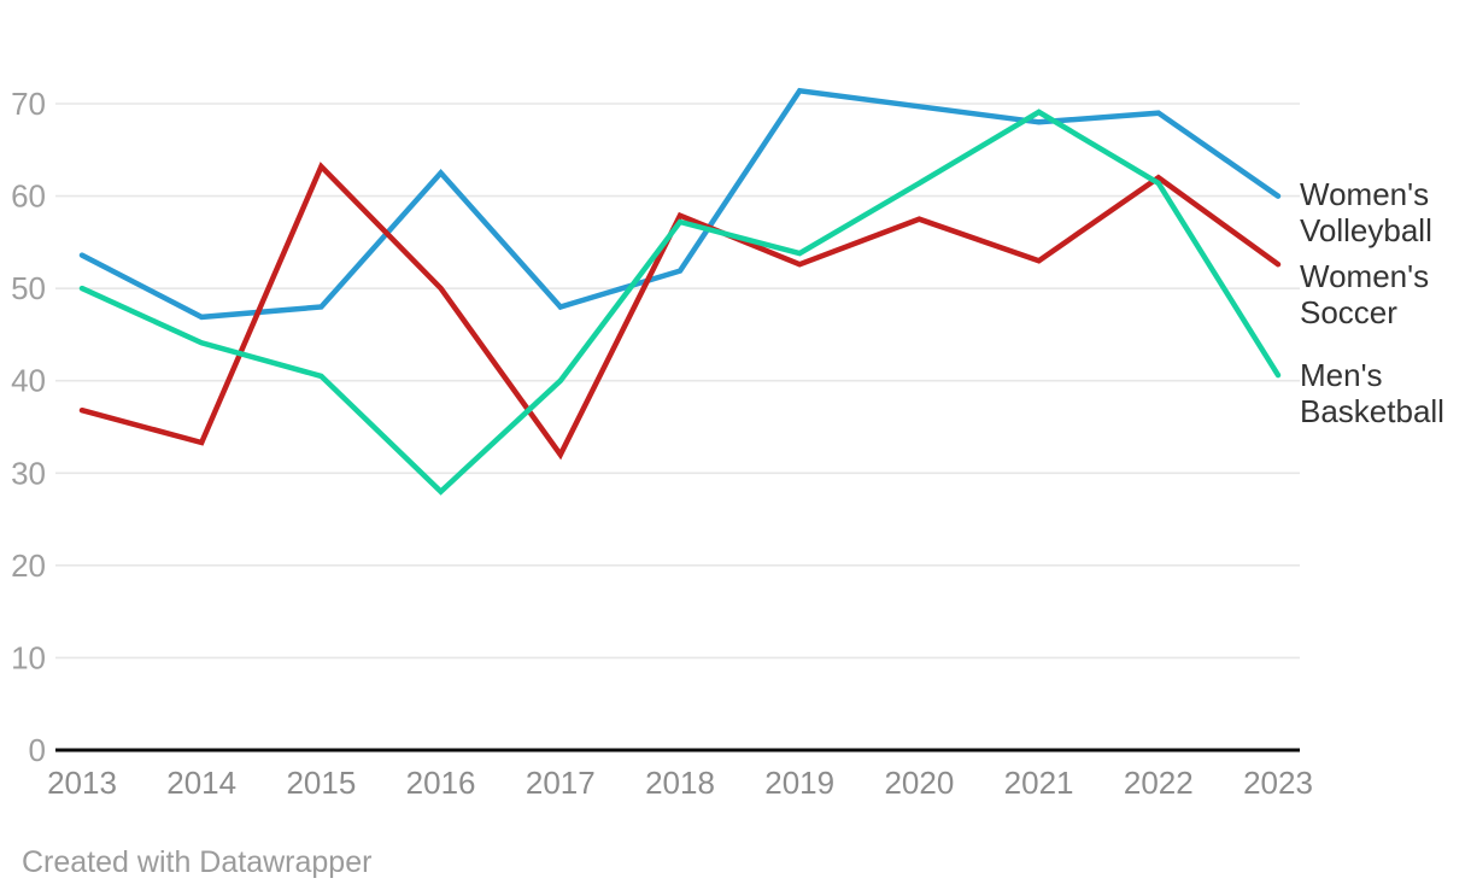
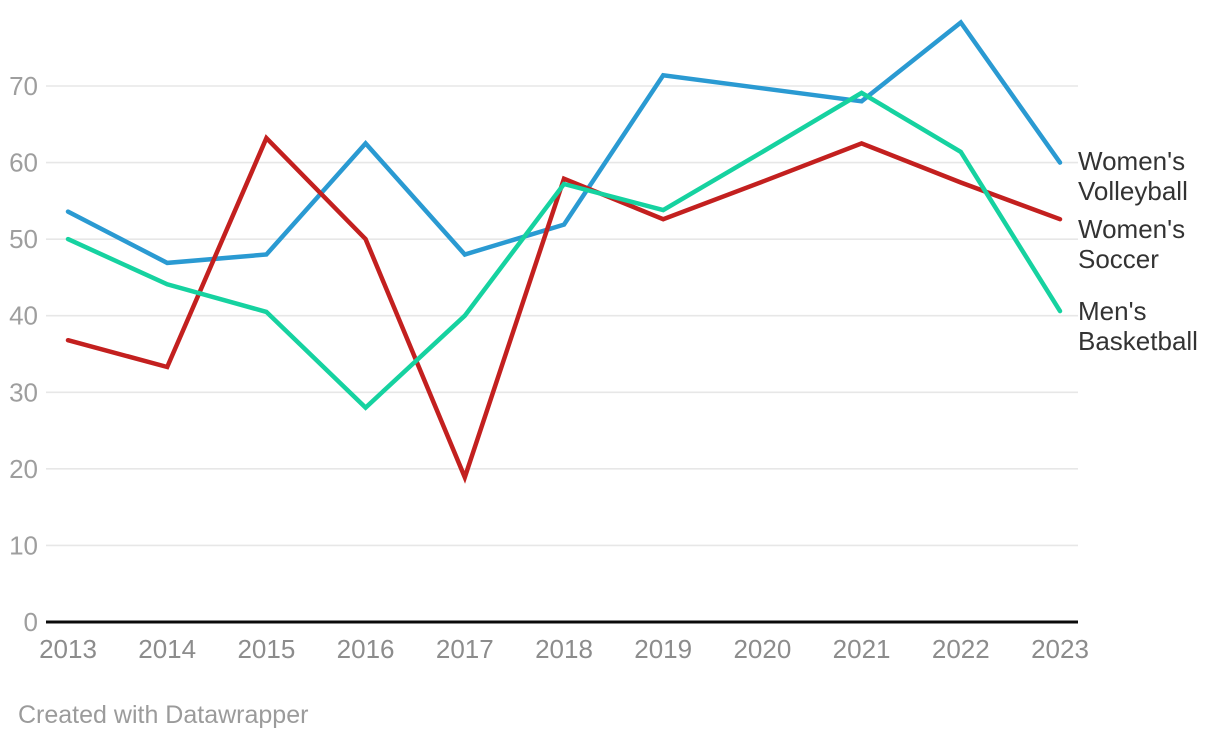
Women's Soccer/2017: 32 -> 19
Women's Soccer/2021: 53 -> 62
Women's Volleyball/2022: 69 -> 78
Women's Soccer/2022: 62 -> 57
